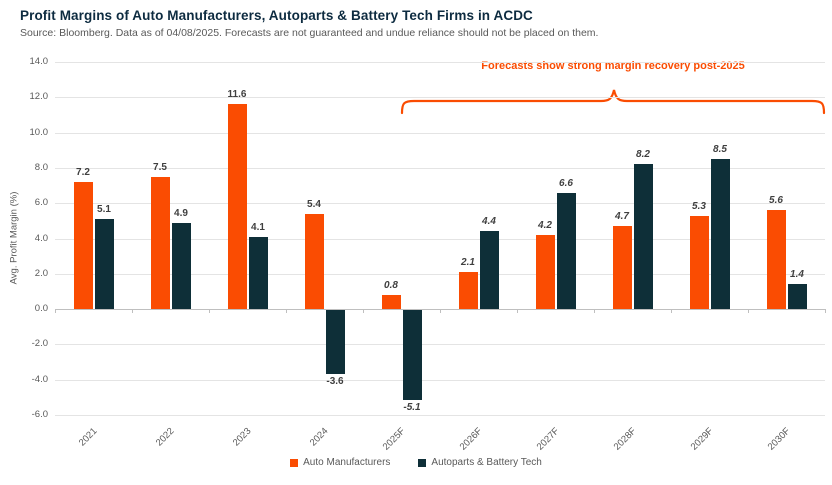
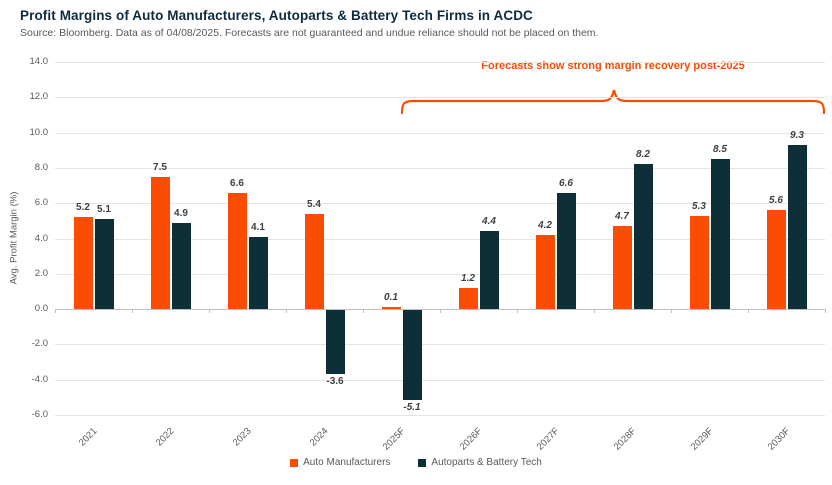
Auto Manufacturers/2021: 7.2 -> 5.2
Auto Manufacturers/2023: 11.6 -> 6.6
Auto Manufacturers/2025F: 0.8 -> 0.1
Auto Manufacturers/2026F: 2.1 -> 1.2
Autoparts & Battery Tech/2030F: 1.4 -> 9.3
